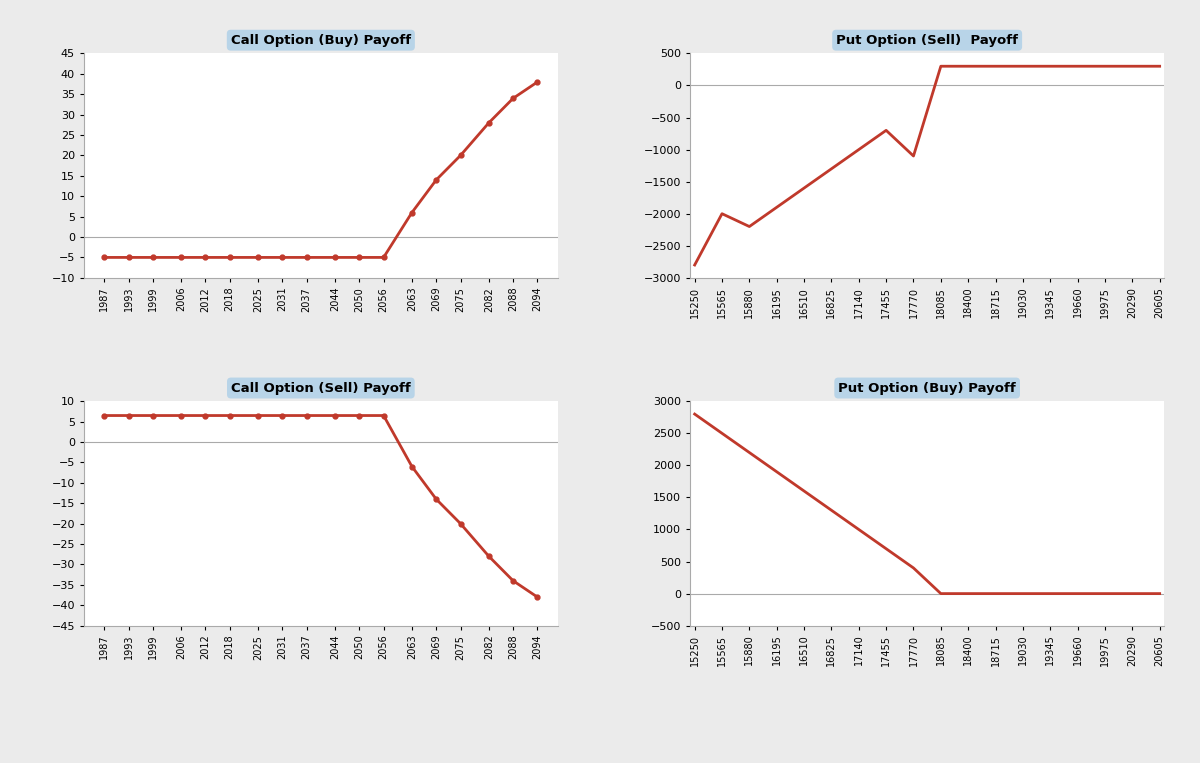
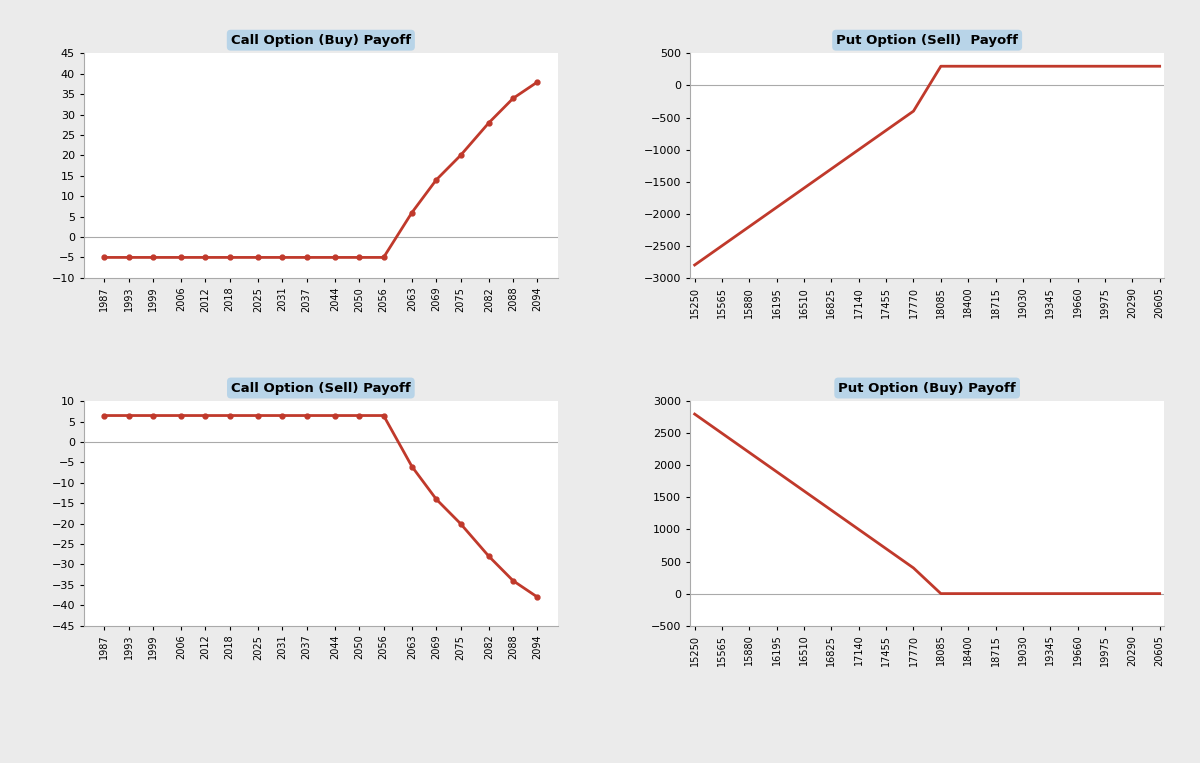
Put Option (Sell) Payoff/15565: -2000 -> -2500
Put Option (Sell) Payoff/17770: -1100 -> -400
